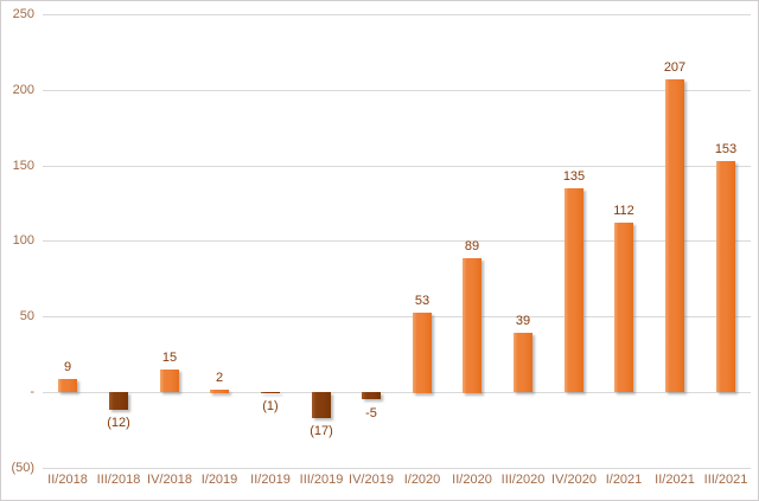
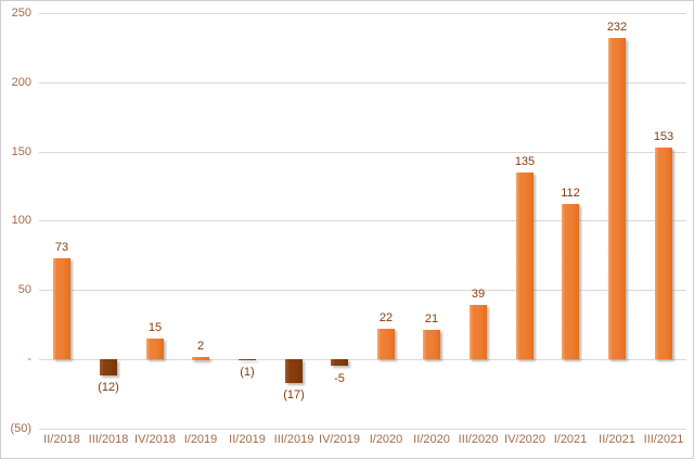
II/2018: 9 -> 73
I/2020: 53 -> 22
II/2020: 89 -> 21
II/2021: 207 -> 232
